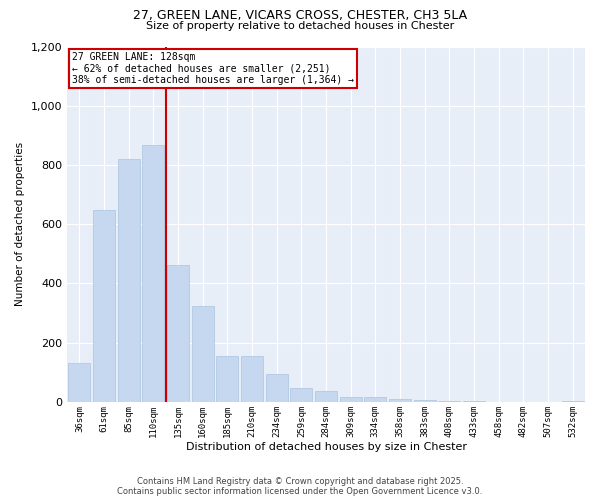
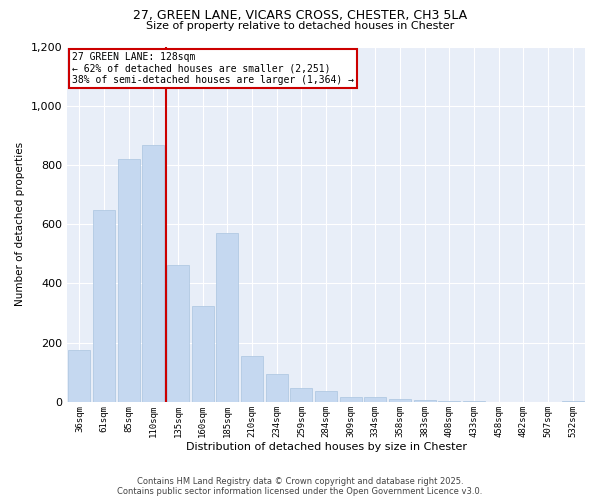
36sqm: 130 -> 175
185sqm: 155 -> 570
